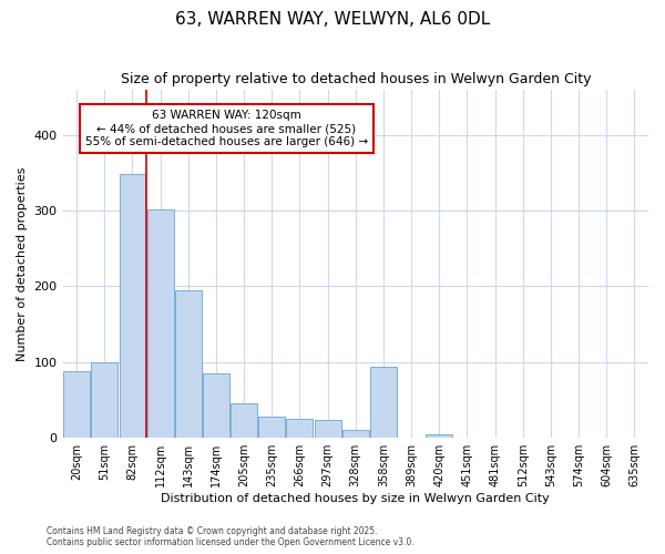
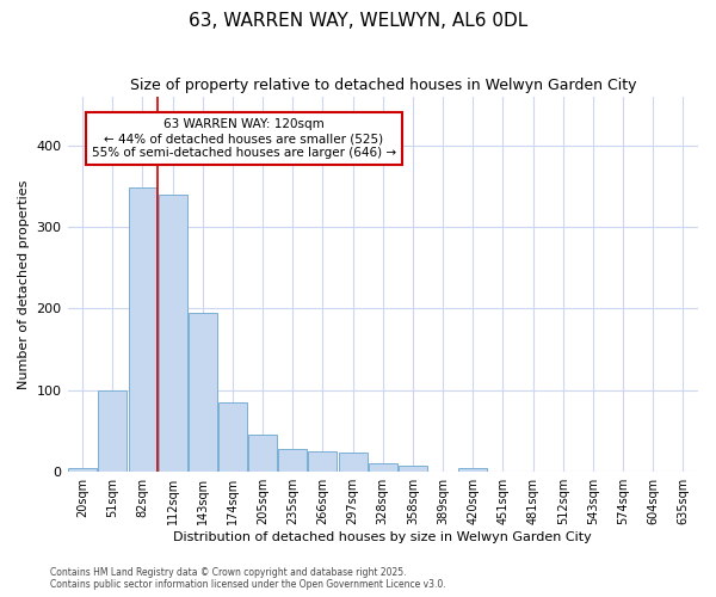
20sqm: 88 -> 5
112sqm: 302 -> 340
358sqm: 94 -> 8
